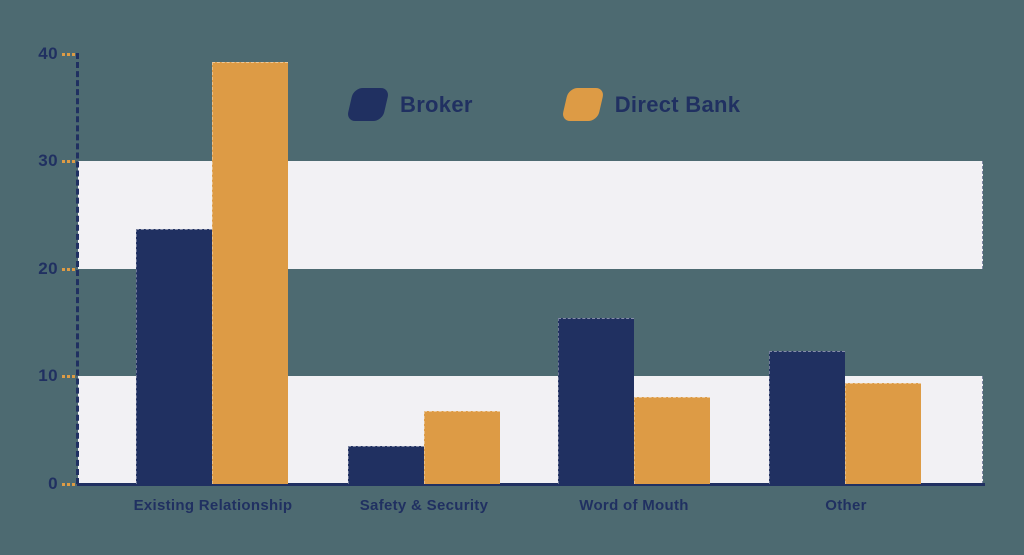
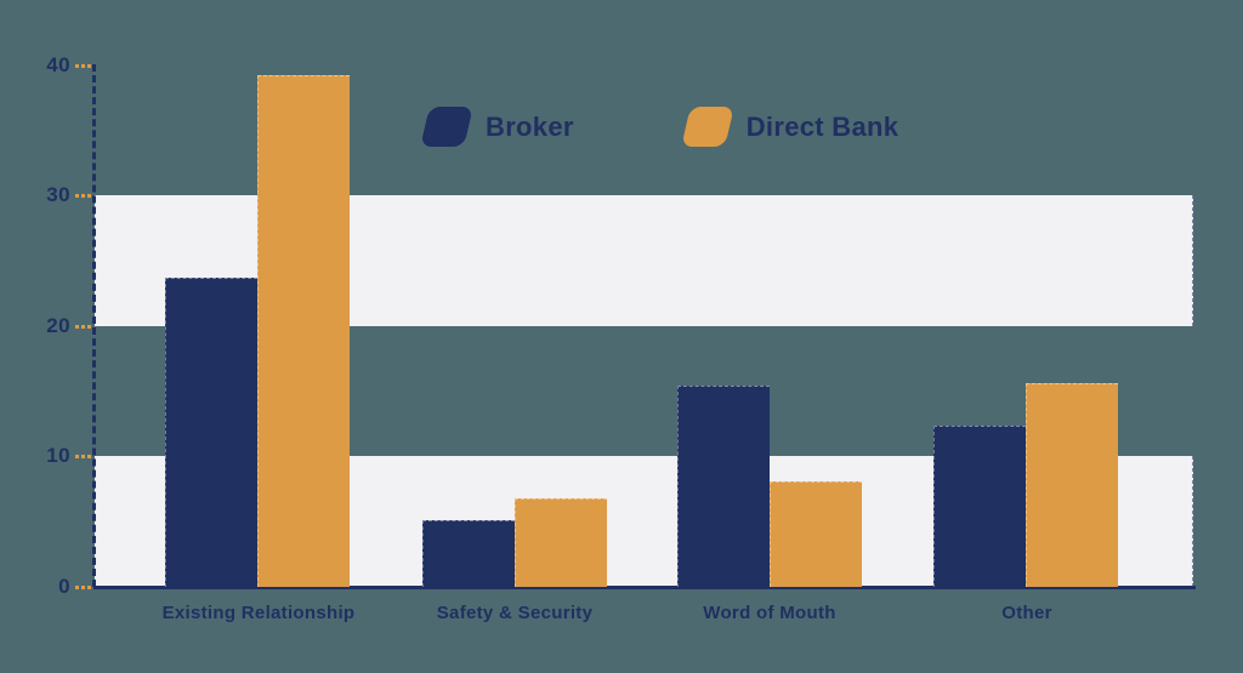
Broker/Safety & Security: 3.5 -> 5.1
Direct Bank/Other: 9.4 -> 15.6
